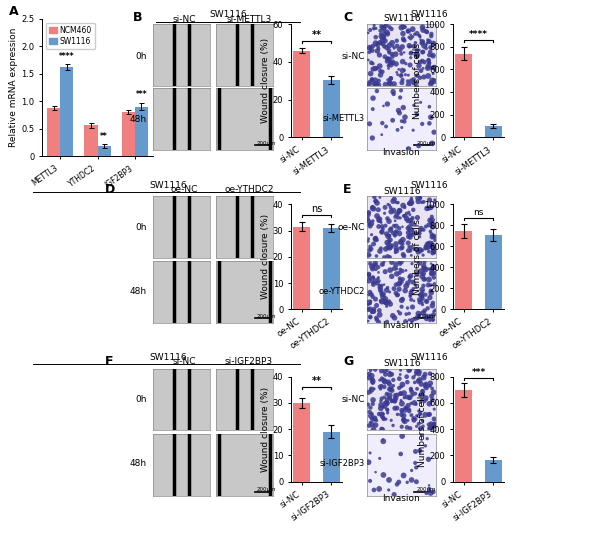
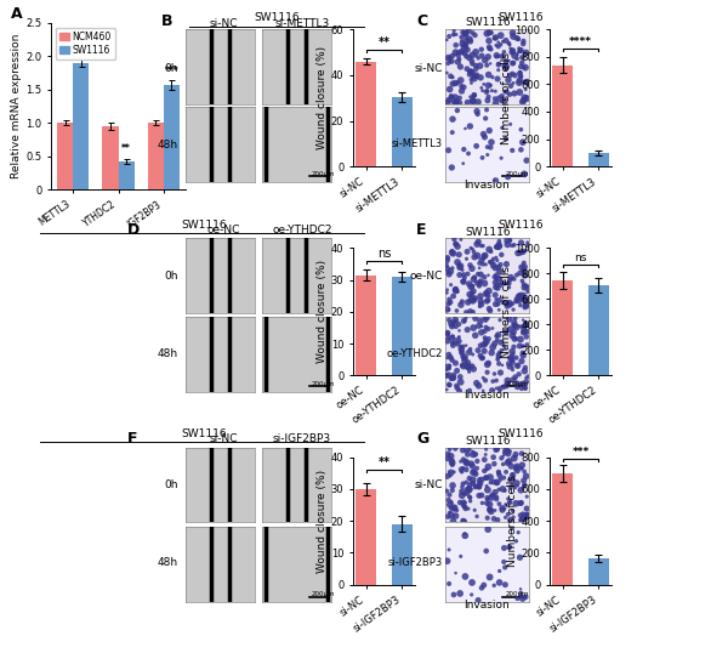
NCM460/METTL3: 0.88 -> 1.00
SW1116/METTL3: 1.62 -> 1.90
NCM460/YTHDC2: 0.56 -> 0.95
SW1116/YTHDC2: 0.18 -> 0.42
NCM460/IGF2BP3: 0.80 -> 1.00
SW1116/IGF2BP3: 0.90 -> 1.57
